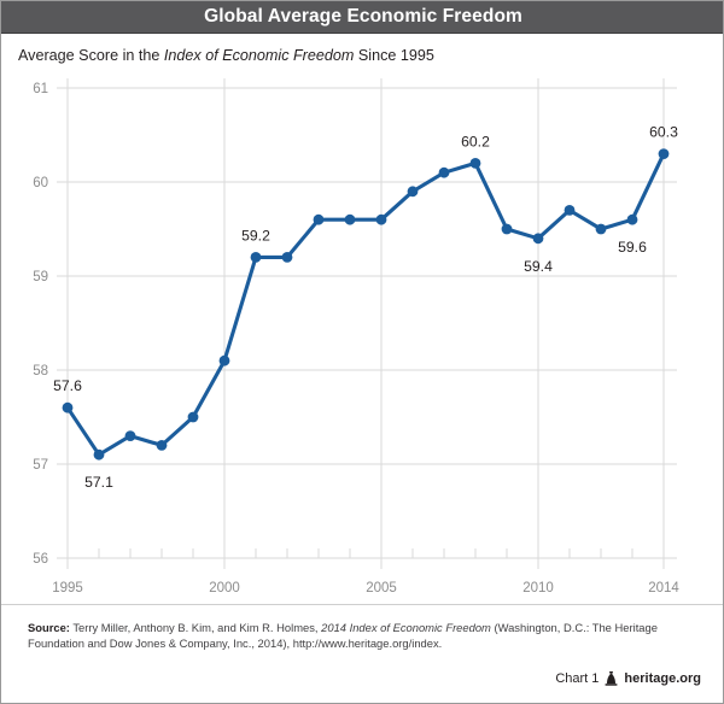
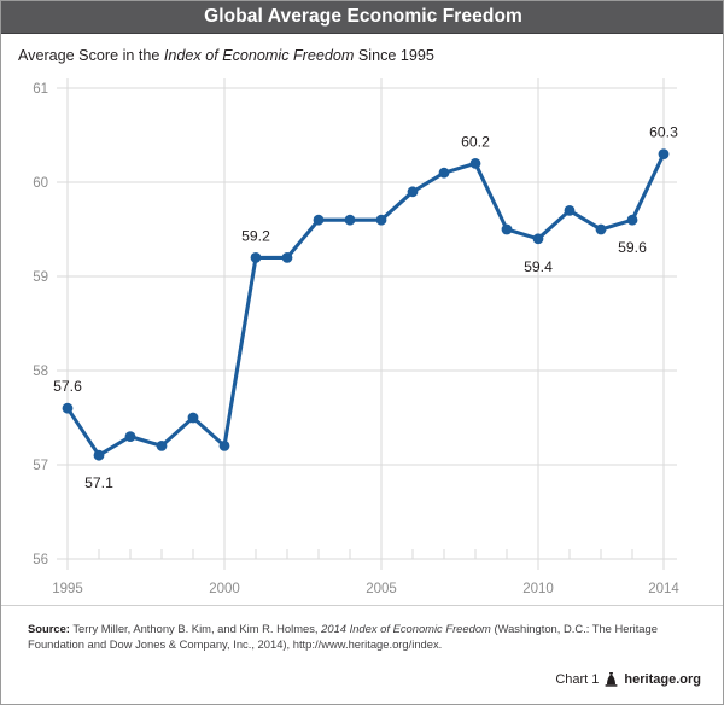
2000: 58.1 -> 57.2
